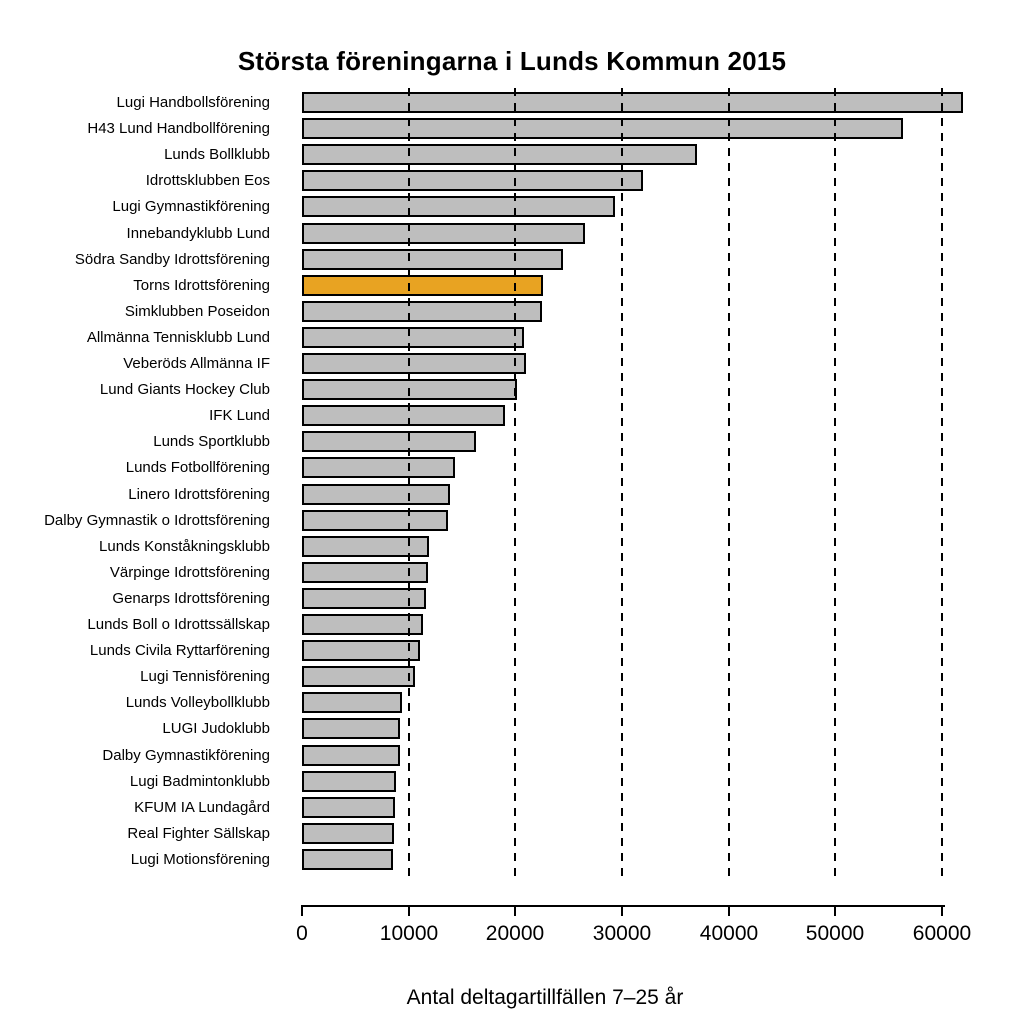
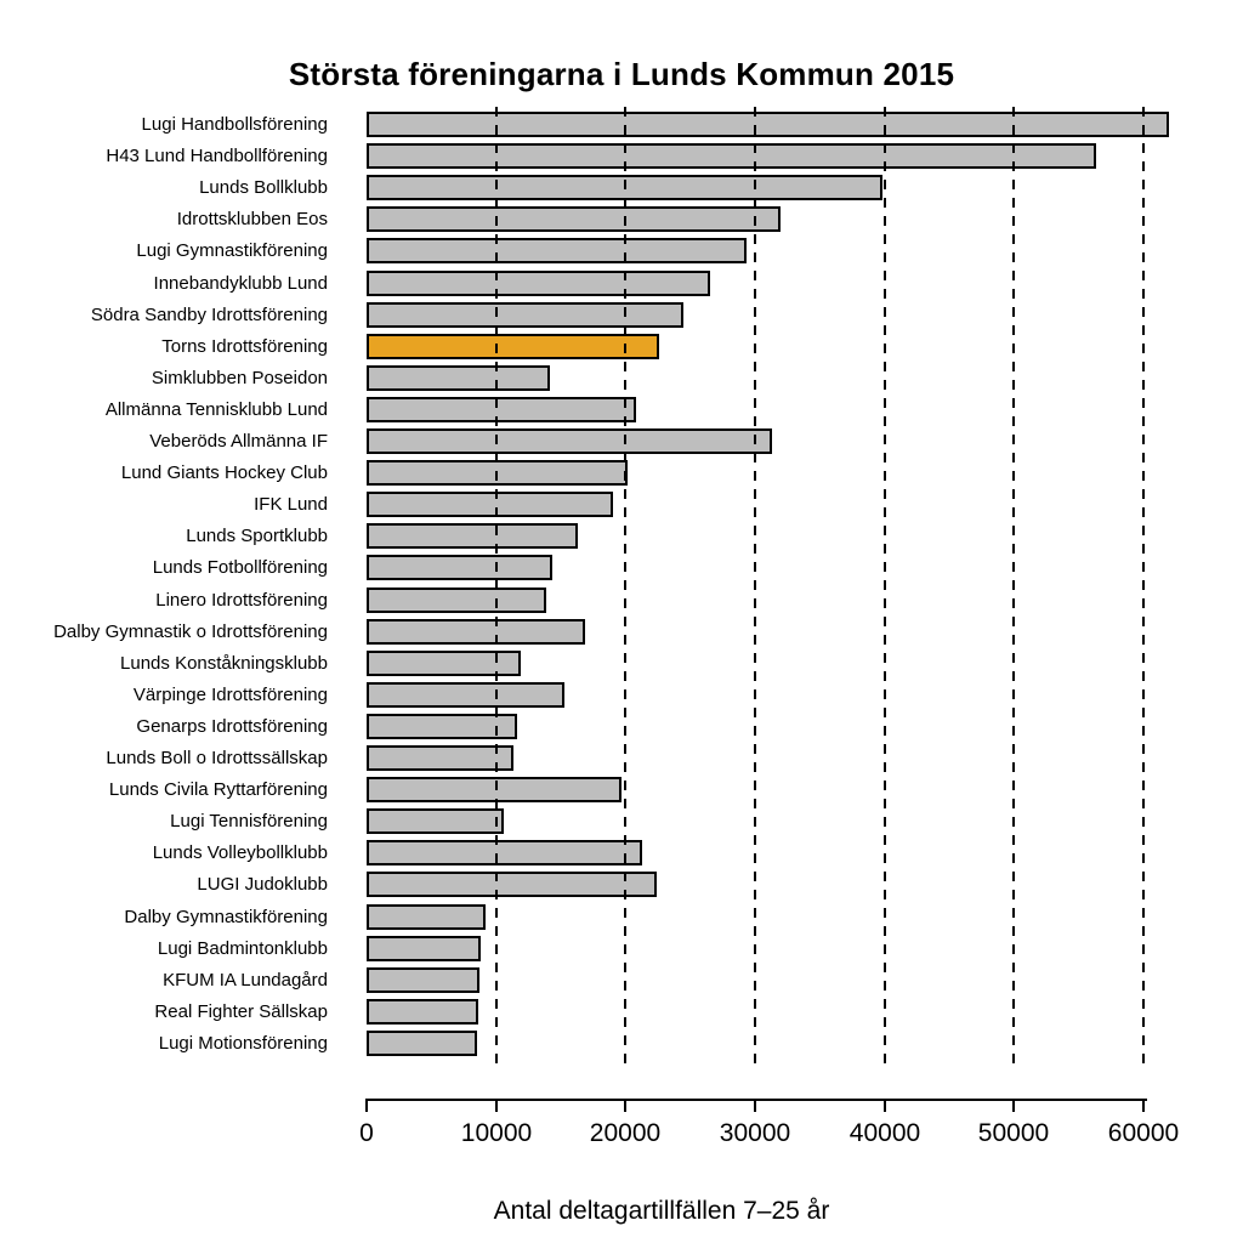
Lunds Bollklubb: 37000 -> 39800
Simklubben Poseidon: 22500 -> 14200
Veberöds Allmänna IF: 21000 -> 31300
Dalby Gymnastik o Idrottsförening: 13700 -> 16900
Värpinge Idrottsförening: 11800 -> 15300
Lunds Civila Ryttarförening: 11100 -> 19700
Lunds Volleybollklubb: 9400 -> 21300
LUGI Judoklubb: 9200 -> 22400
